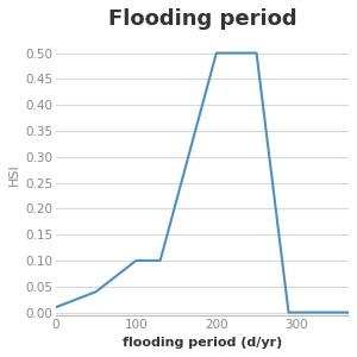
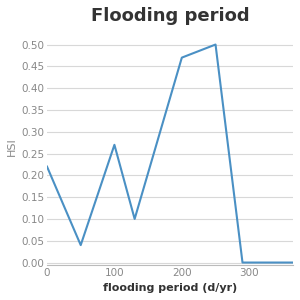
0: 0.01 -> 0.22
100: 0.10 -> 0.27
200: 0.50 -> 0.47
